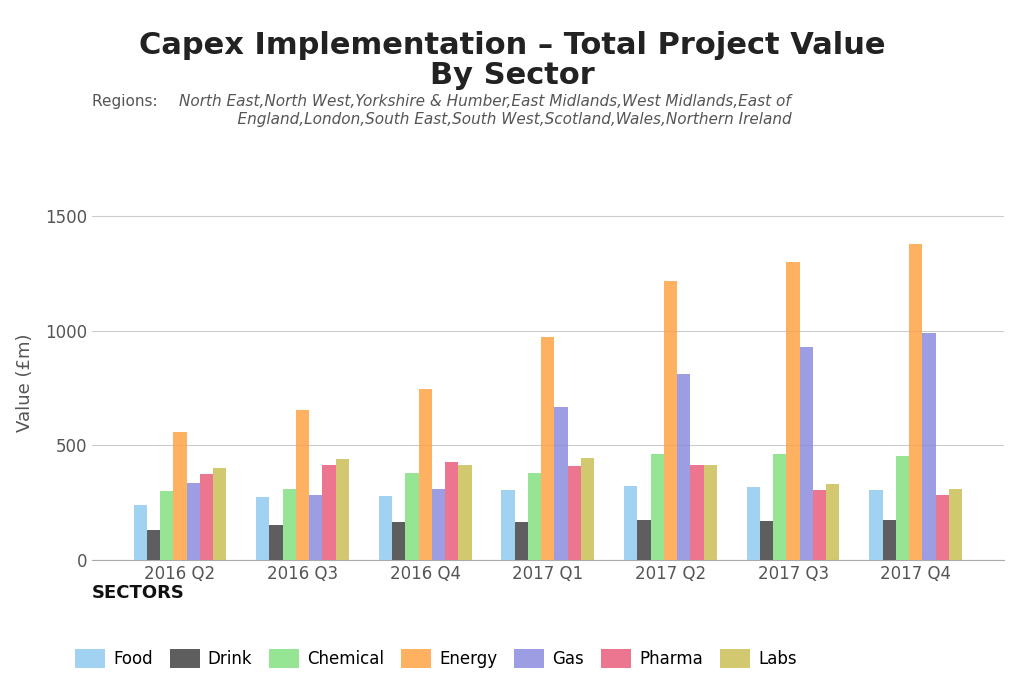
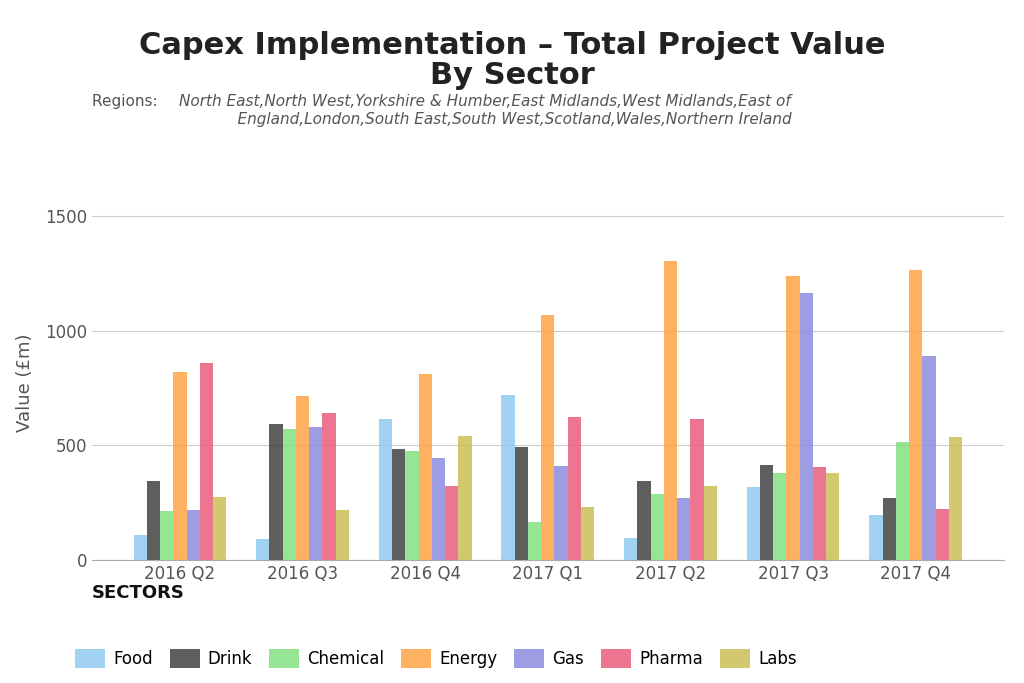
Food/2016 Q2: 240 -> 110
Drink/2016 Q2: 130 -> 345
Chemical/2016 Q2: 300 -> 215
Energy/2016 Q2: 560 -> 820
Gas/2016 Q2: 335 -> 220
Pharma/2016 Q2: 375 -> 860
Labs/2016 Q2: 400 -> 275
Food/2016 Q3: 275 -> 90
Drink/2016 Q3: 155 -> 595
Chemical/2016 Q3: 310 -> 570
Energy/2016 Q3: 655 -> 715
Gas/2016 Q3: 285 -> 580
Pharma/2016 Q3: 415 -> 640
Labs/2016 Q3: 440 -> 220
Food/2016 Q4: 280 -> 615
Drink/2016 Q4: 165 -> 485
Chemical/2016 Q4: 380 -> 475
Energy/2016 Q4: 745 -> 810
Gas/2016 Q4: 310 -> 445
Pharma/2016 Q4: 430 -> 325
Labs/2016 Q4: 415 -> 540
Food/2017 Q1: 305 -> 720
Drink/2017 Q1: 165 -> 495
Chemical/2017 Q1: 380 -> 165
Energy/2017 Q1: 975 -> 1070
Gas/2017 Q1: 670 -> 410
Pharma/2017 Q1: 410 -> 625
Labs/2017 Q1: 445 -> 230
Food/2017 Q2: 325 -> 95
Drink/2017 Q2: 175 -> 345
Chemical/2017 Q2: 465 -> 290
Energy/2017 Q2: 1220 -> 1305
Gas/2017 Q2: 810 -> 270
Pharma/2017 Q2: 415 -> 615
Labs/2017 Q2: 415 -> 325
Drink/2017 Q3: 170 -> 415
Chemical/2017 Q3: 465 -> 380
Energy/2017 Q3: 1300 -> 1240
Gas/2017 Q3: 930 -> 1165
Pharma/2017 Q3: 305 -> 405
Labs/2017 Q3: 330 -> 380
Food/2017 Q4: 305 -> 195
Drink/2017 Q4: 175 -> 270
Chemical/2017 Q4: 455 -> 515
Energy/2017 Q4: 1380 -> 1265
Gas/2017 Q4: 990 -> 890
Pharma/2017 Q4: 285 -> 225
Labs/2017 Q4: 310 -> 535
